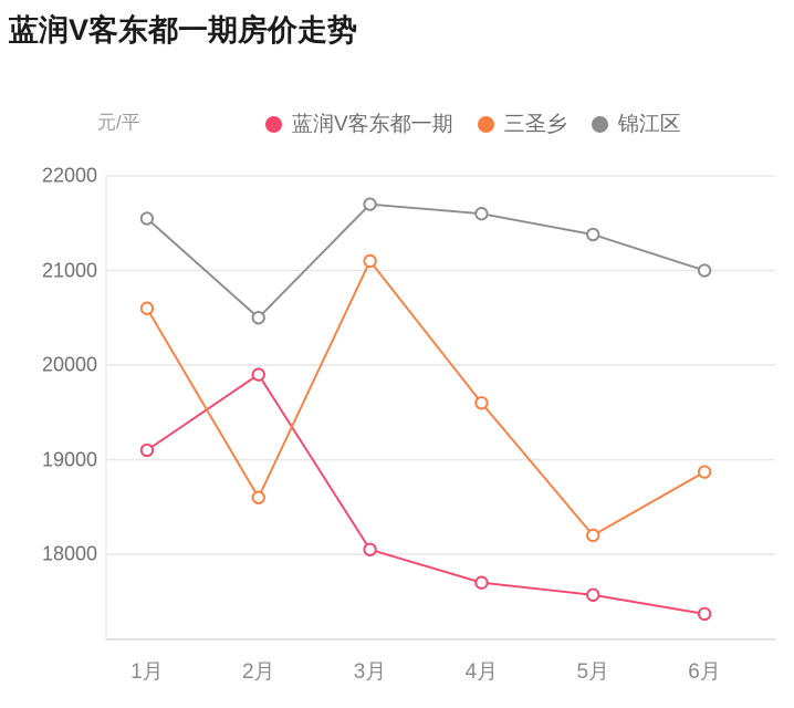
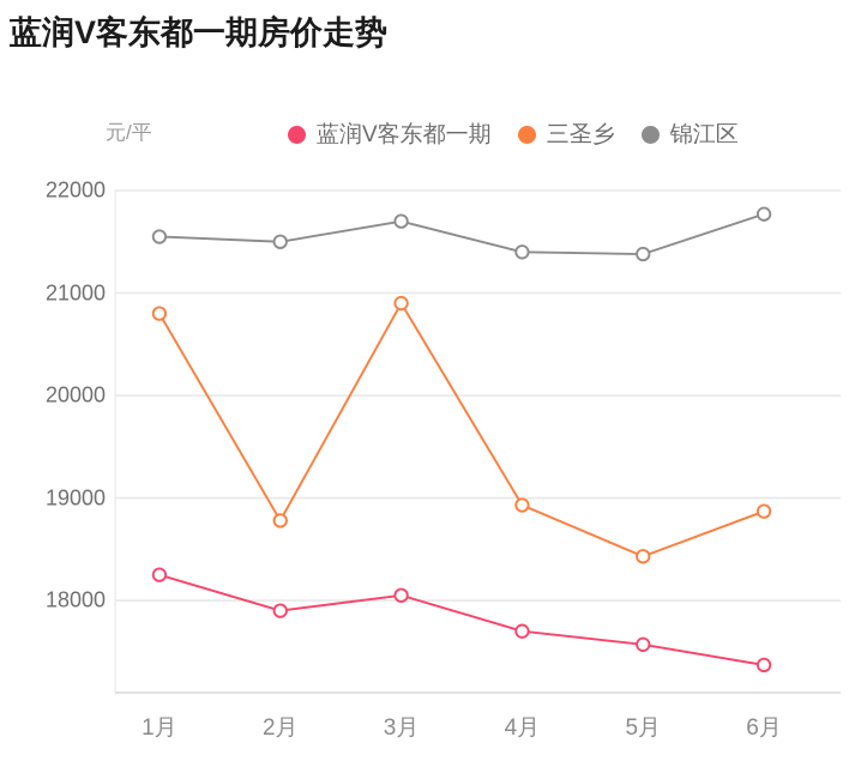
蓝润V客东都一期/1月: 19100 -> 18200
三圣乡/1月: 20600 -> 20800
蓝润V客东都一期/2月: 19900 -> 17900
三圣乡/2月: 18600 -> 18800
锦江区/2月: 20500 -> 21500
三圣乡/3月: 21100 -> 20900
三圣乡/4月: 19600 -> 18900
锦江区/4月: 21600 -> 21400
三圣乡/5月: 18200 -> 18400
锦江区/6月: 21000 -> 21800
